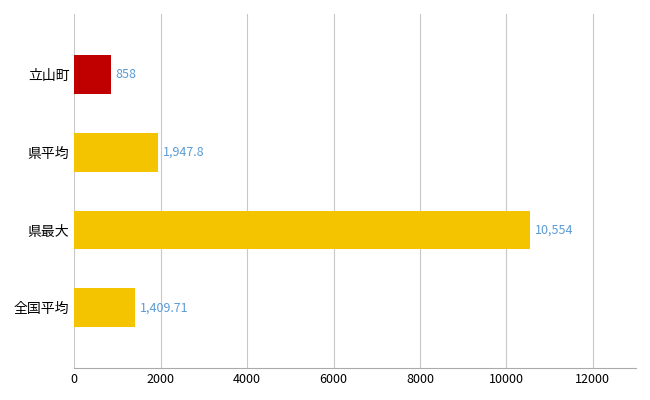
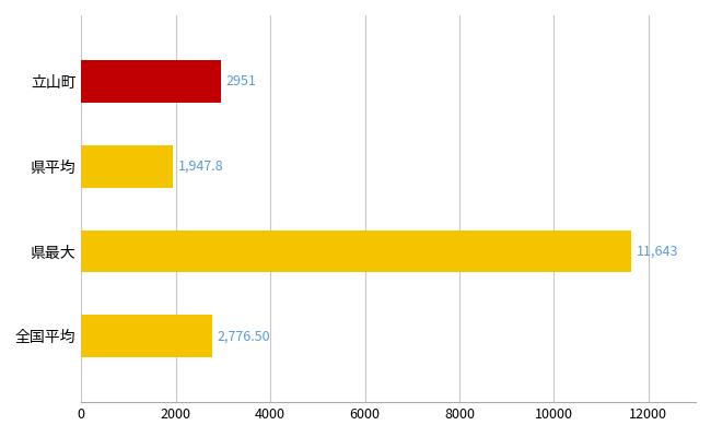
立山町: 858 -> 2951
県最大: 10,554 -> 11,643
全国平均: 1,409.71 -> 2,776.50
